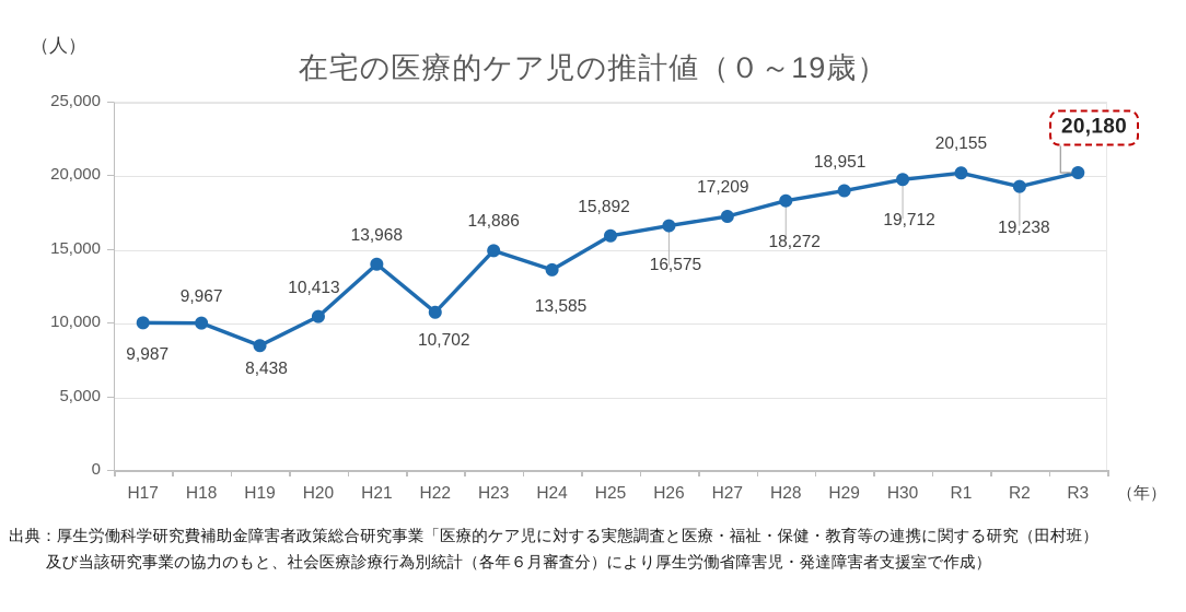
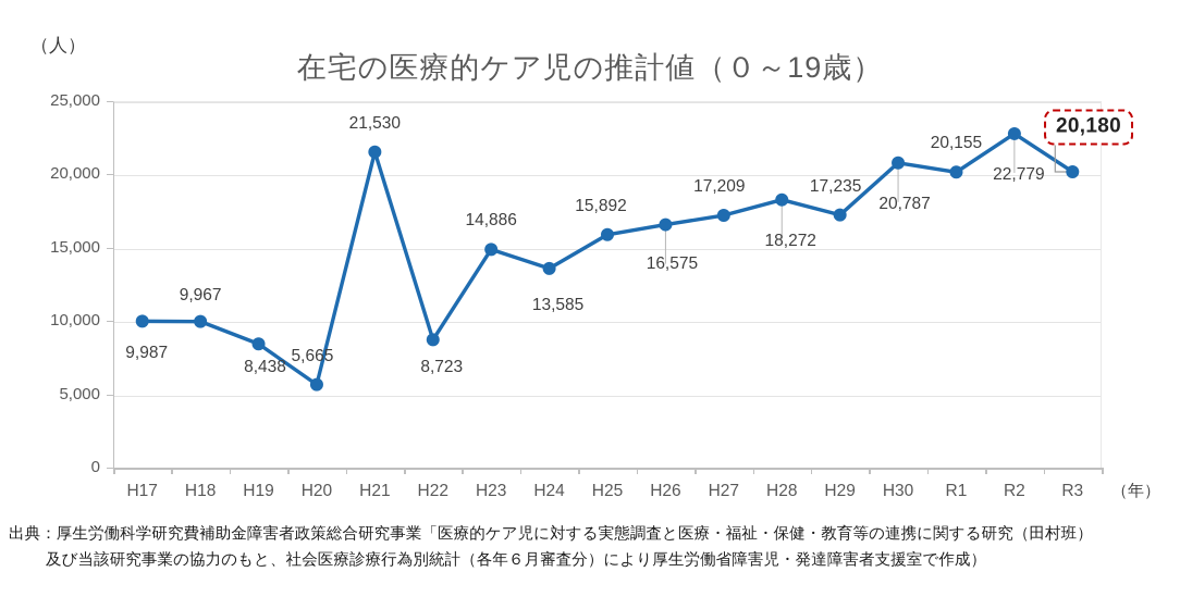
H20: 10,413 -> 5,665
H21: 13,968 -> 21,530
H22: 10,702 -> 8,723
H29: 18,951 -> 17,235
H30: 19,712 -> 20,787
R2: 19,238 -> 22,779
